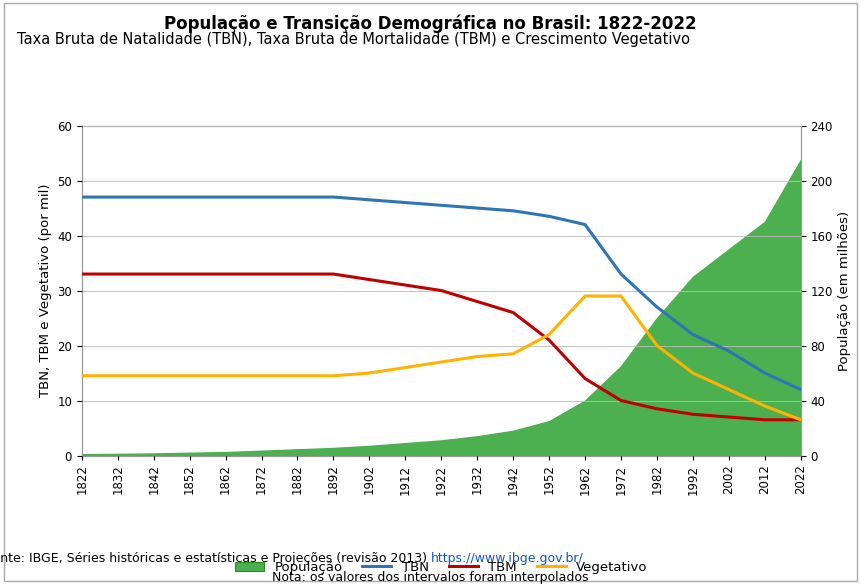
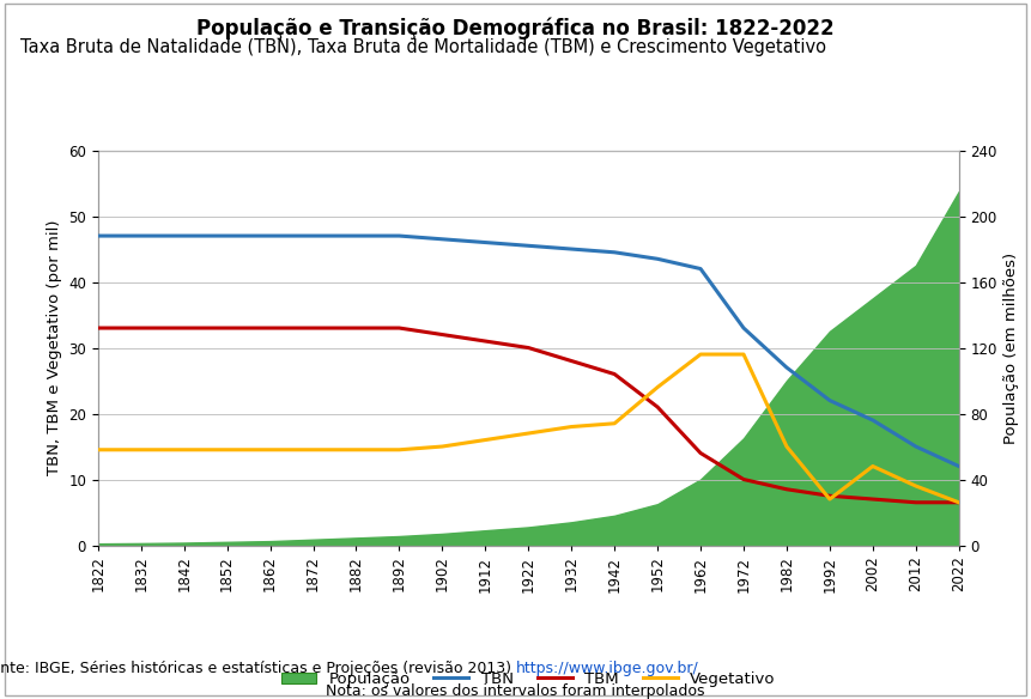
Vegetativo/1952: 22.0 -> 24.0
Vegetativo/1982: 20.0 -> 15.0
Vegetativo/1992: 15.0 -> 7.0
